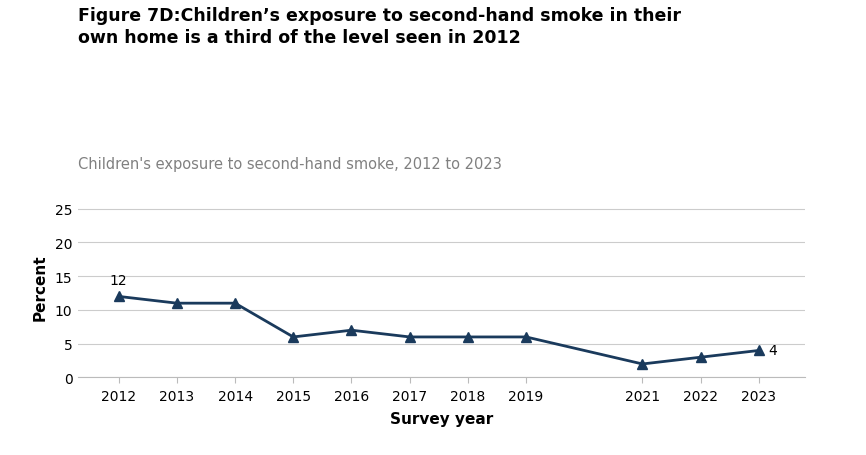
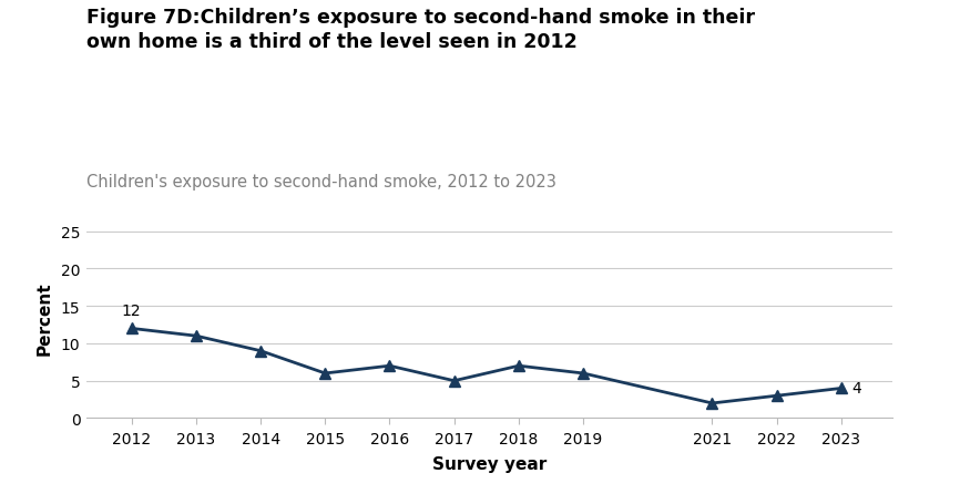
2014: 11 -> 9
2017: 6 -> 5
2018: 6 -> 7
